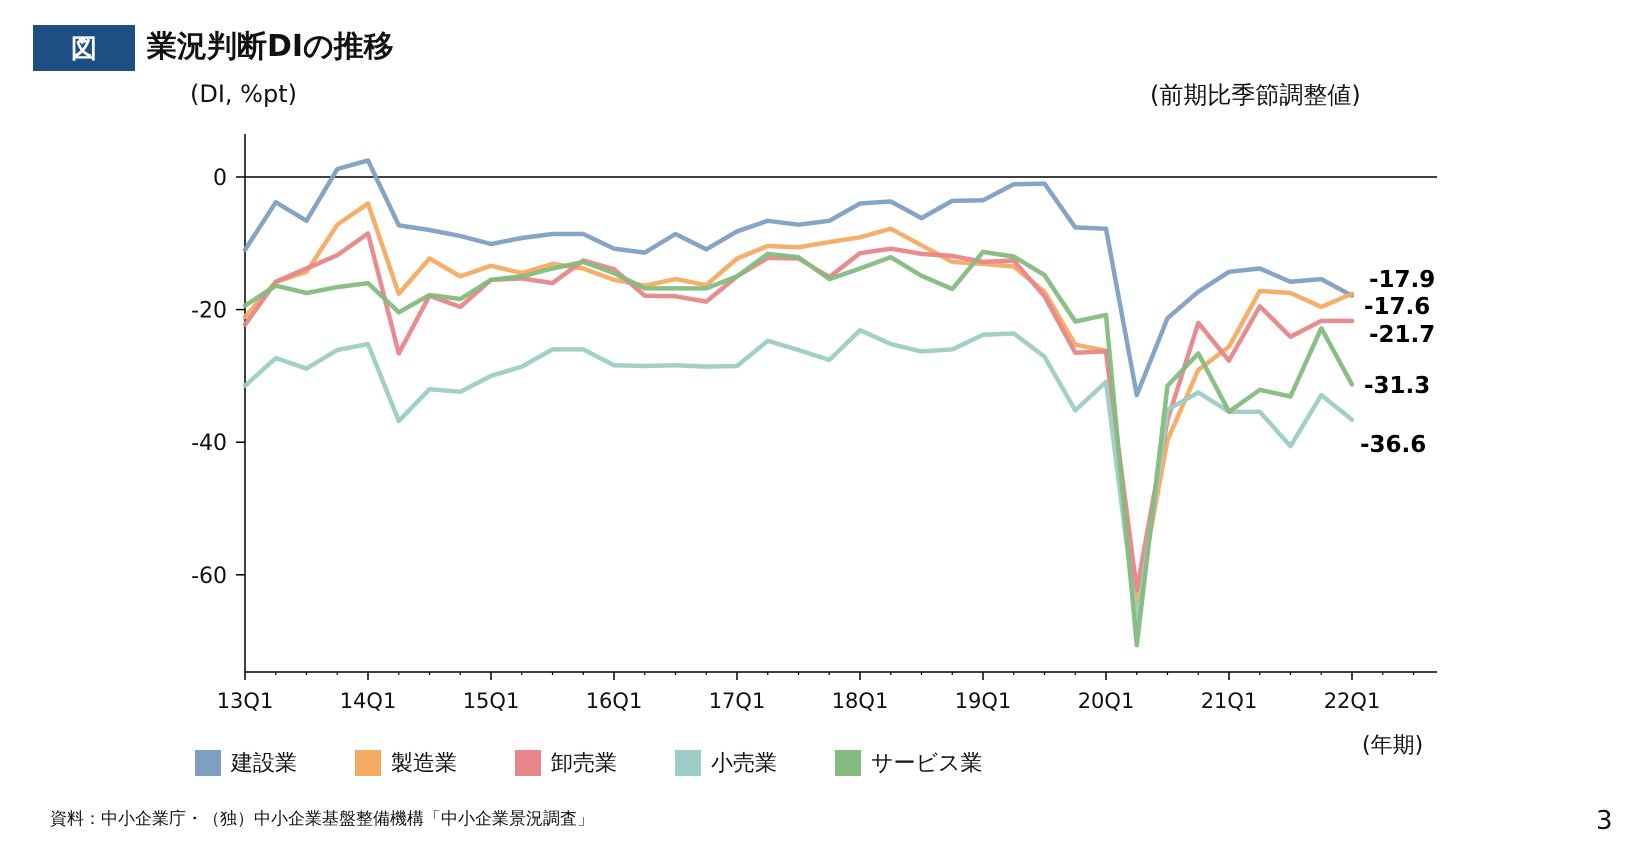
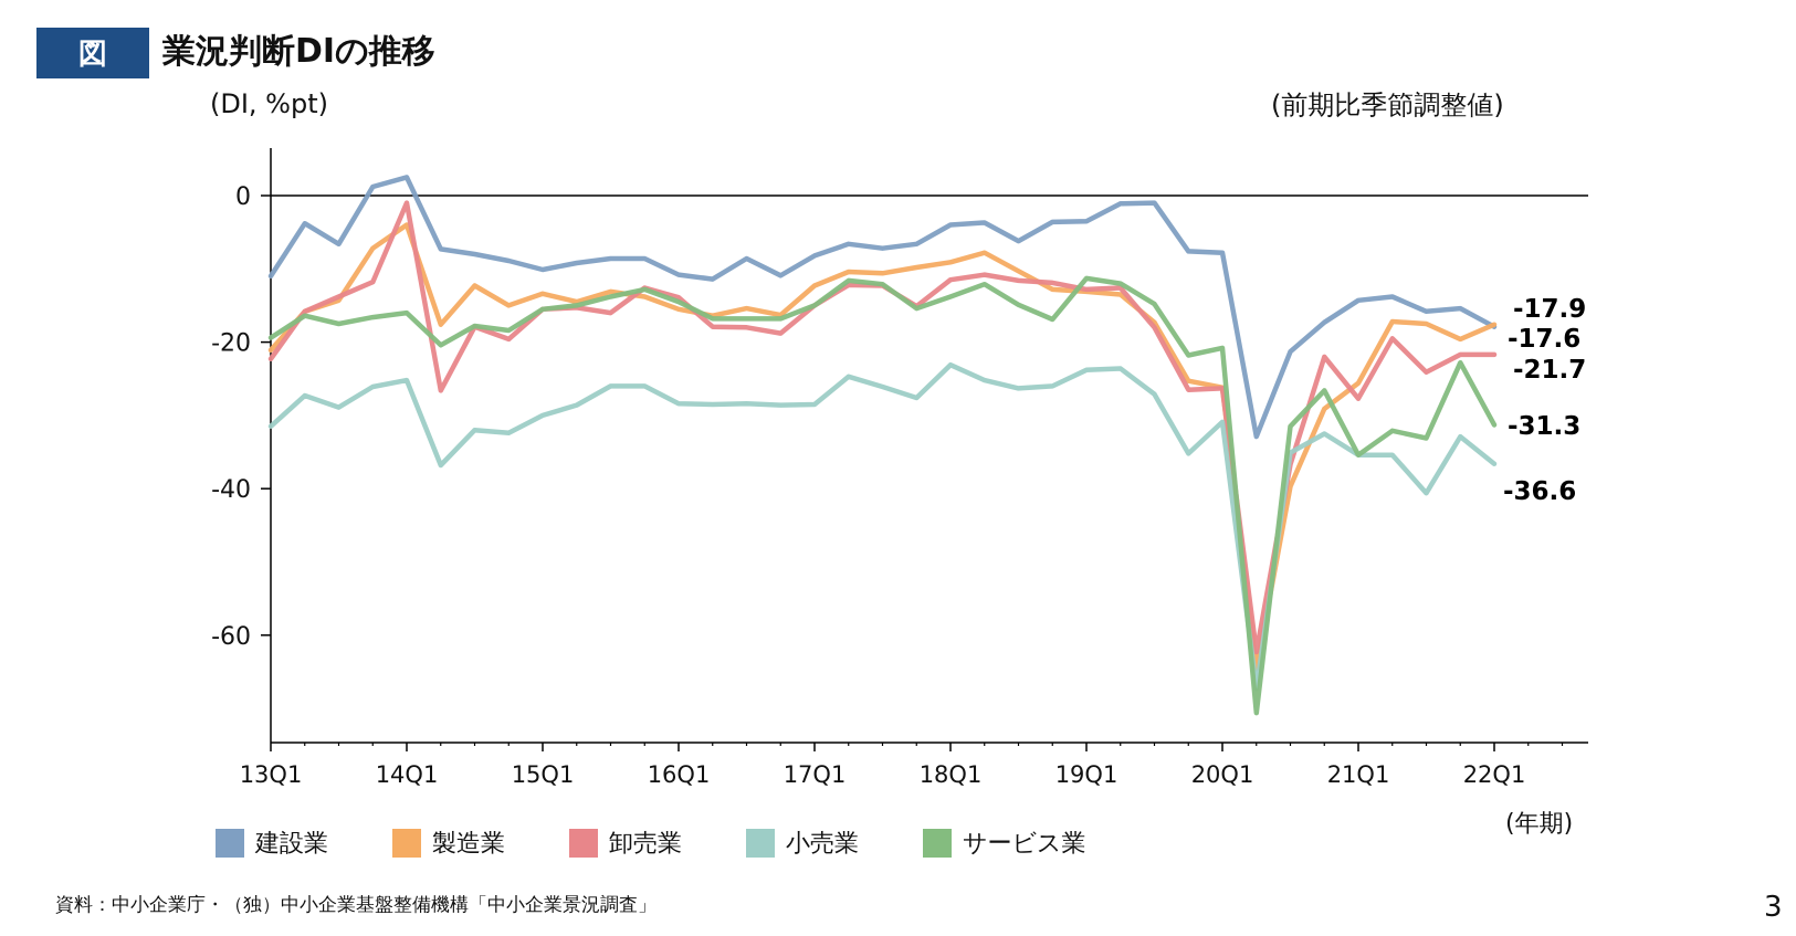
卸売業/14Q1: -8 -> -1
